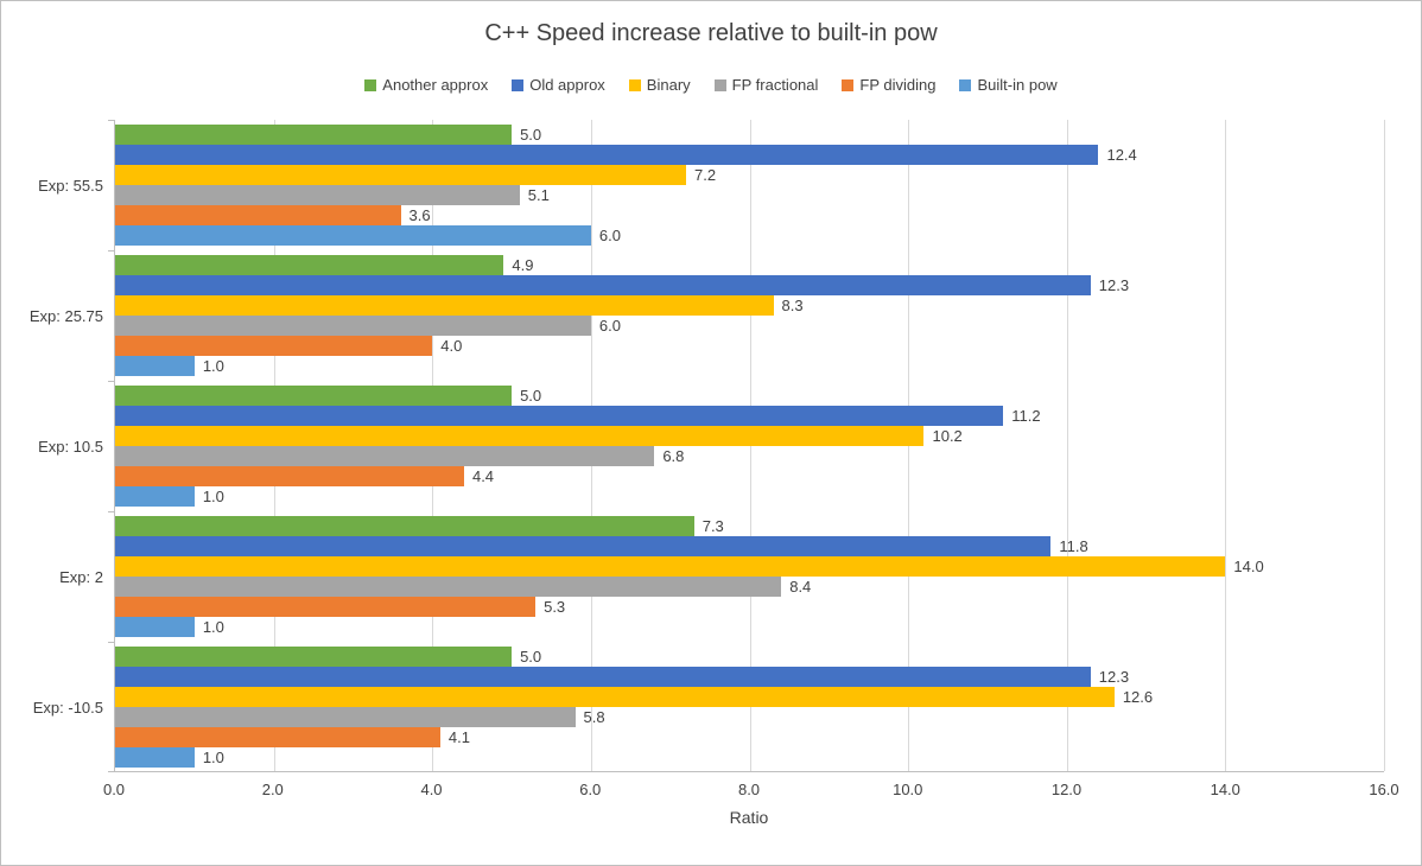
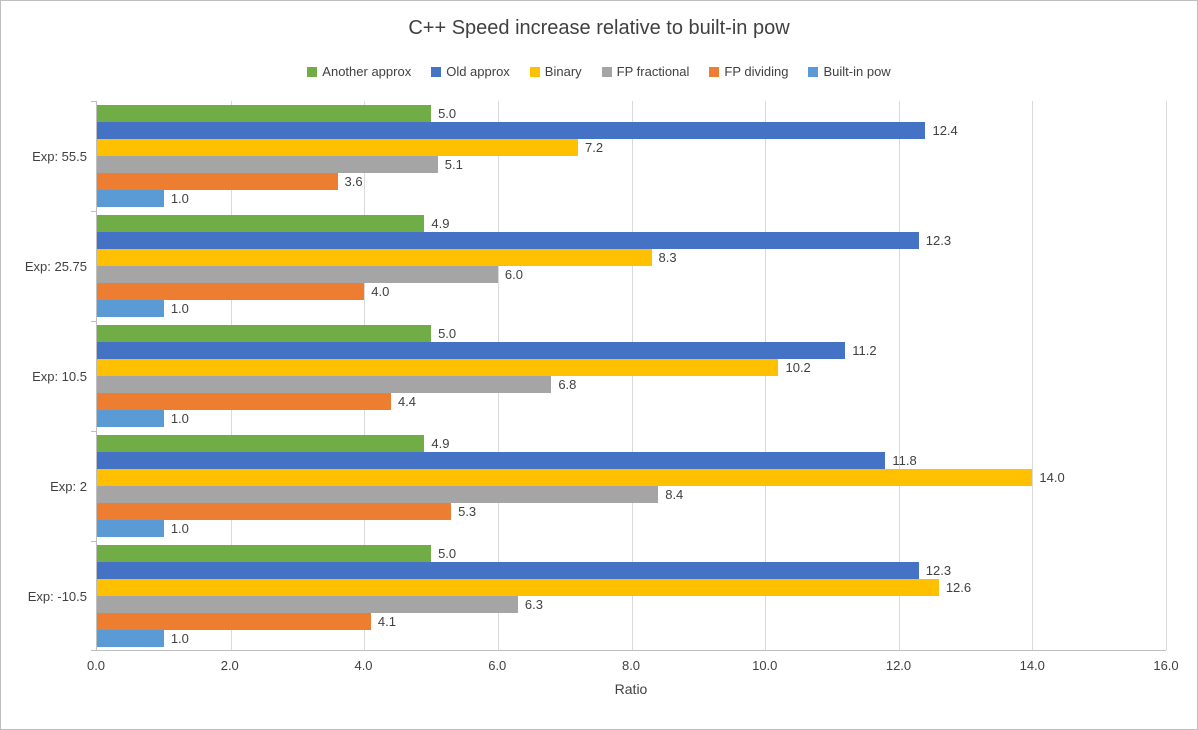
Built-in pow/Exp: 55.5: 6.0 -> 1.0
Another approx/Exp: 2: 7.3 -> 4.9
FP fractional/Exp: -10.5: 5.8 -> 6.3
